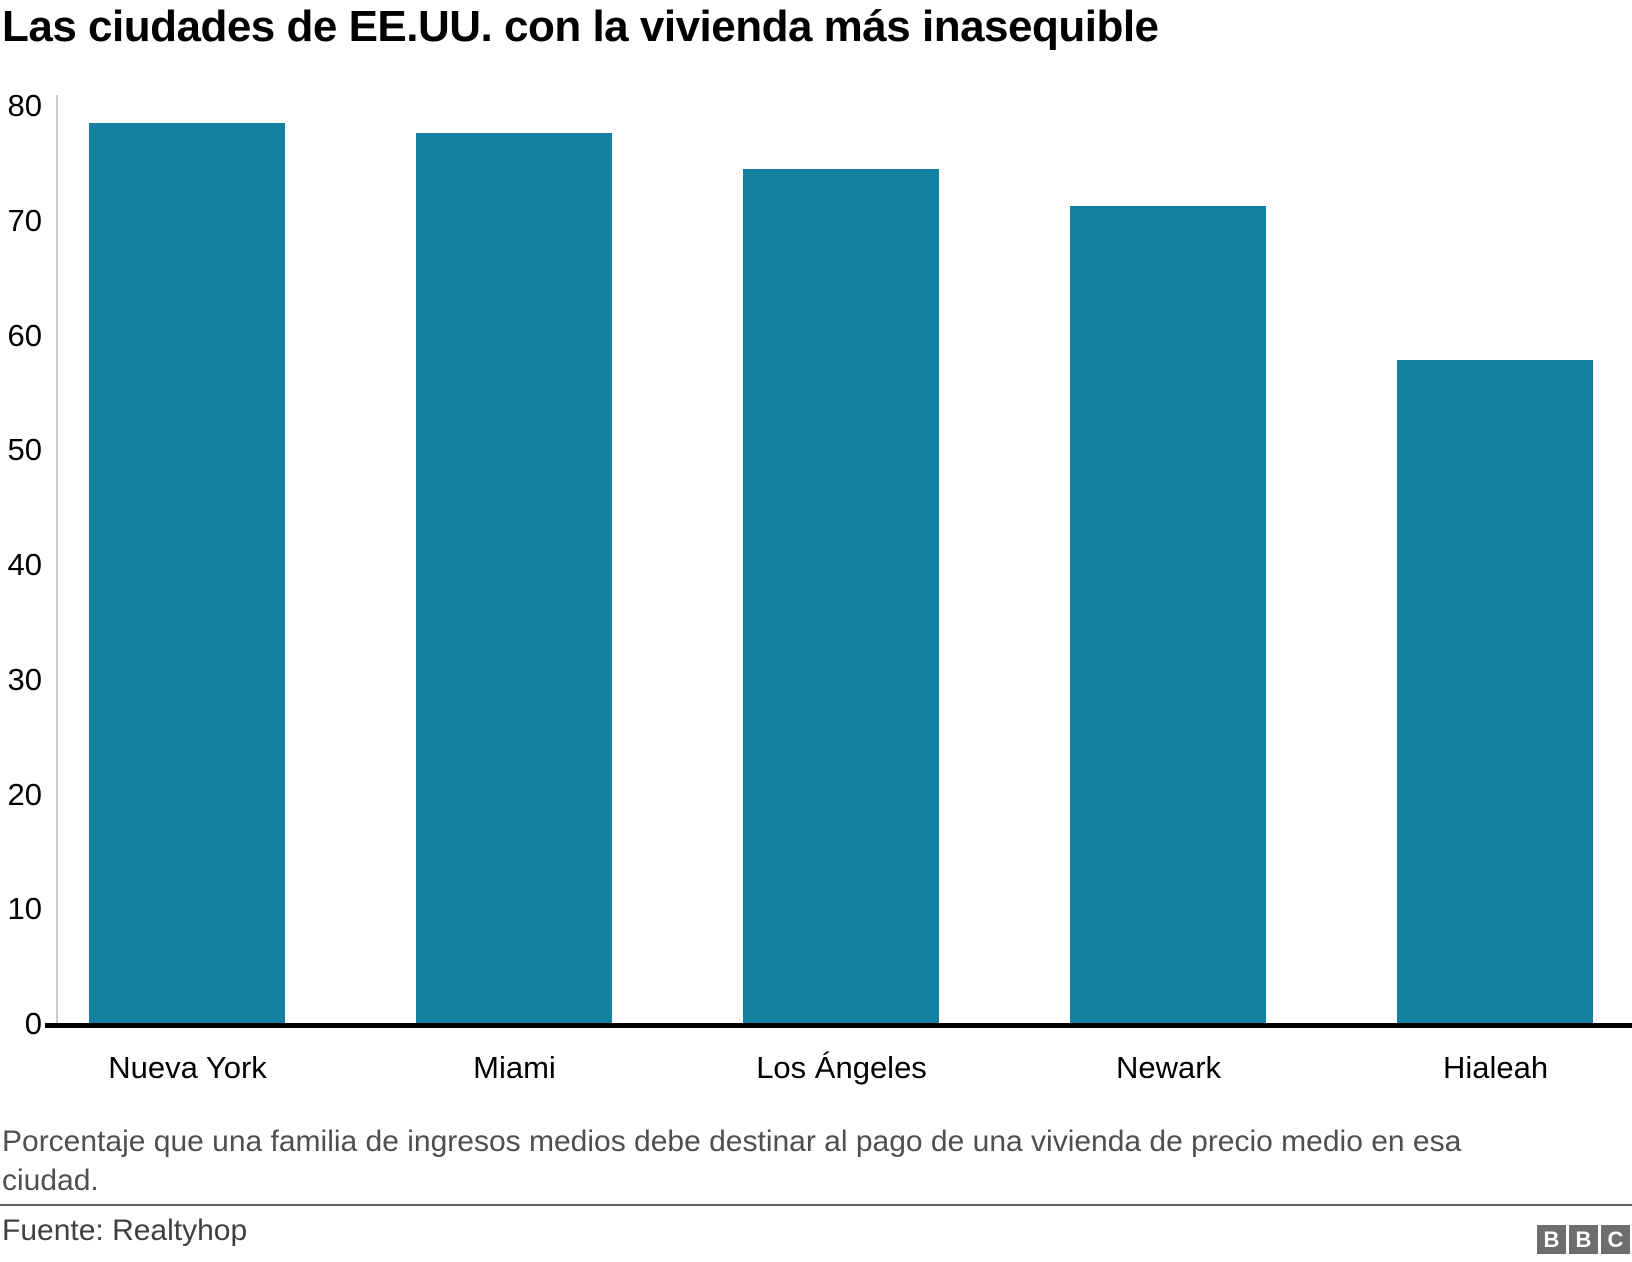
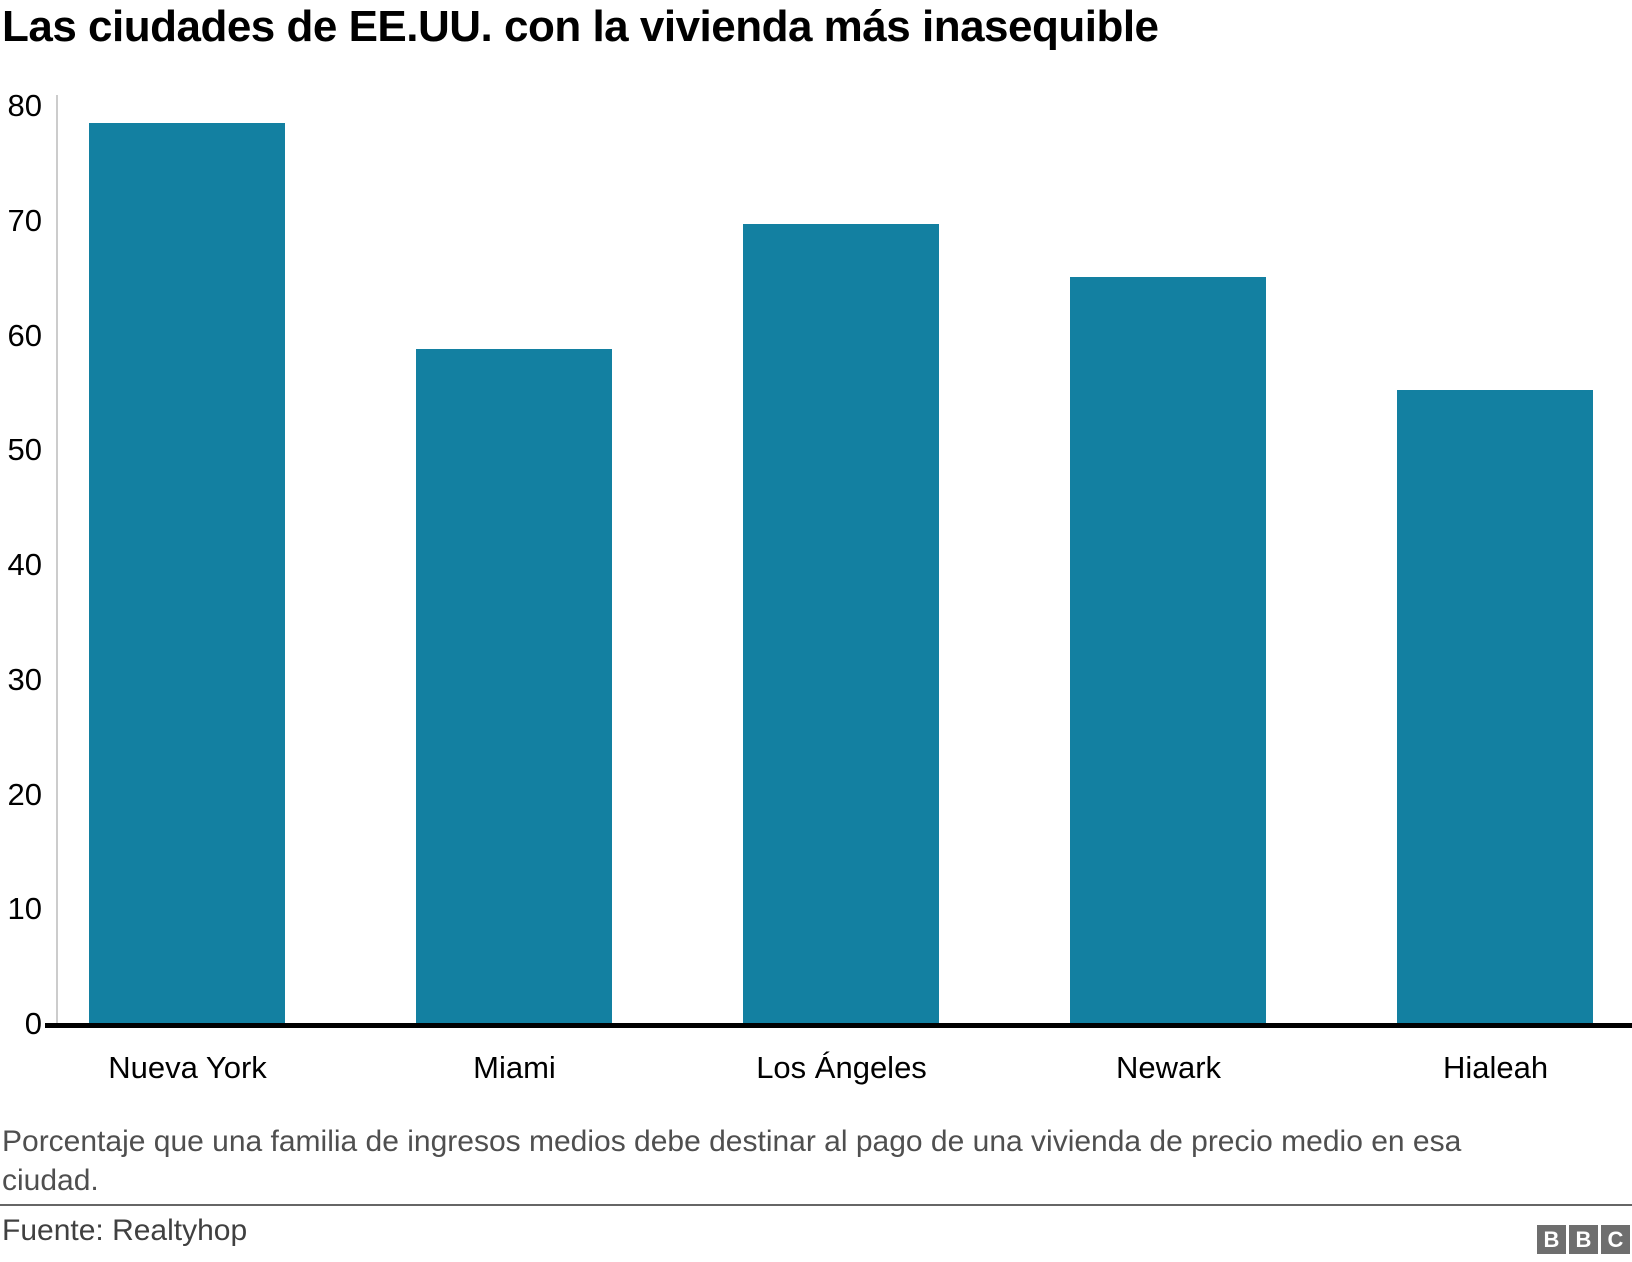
Miami: 77.6 -> 58.7
Los Ángeles: 74.4 -> 69.6
Newark: 71.2 -> 65.0
Hialeah: 57.8 -> 55.2
